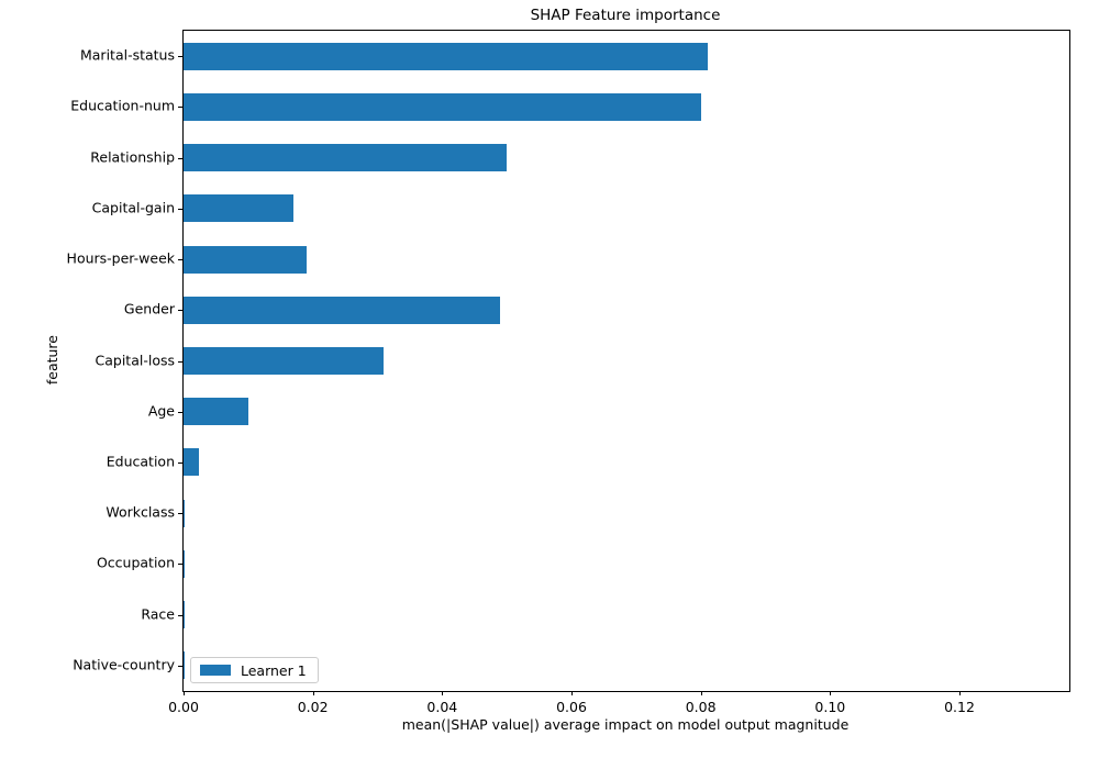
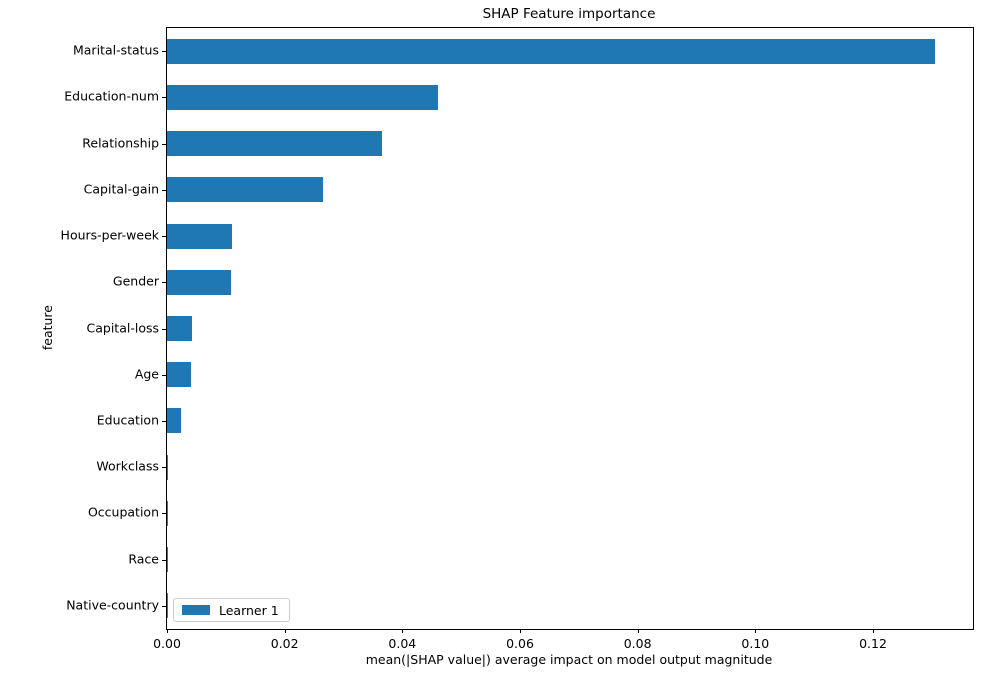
Marital-status: 0.081 -> 0.131
Education-num: 0.080 -> 0.046
Relationship: 0.050 -> 0.037
Capital-gain: 0.017 -> 0.027
Hours-per-week: 0.019 -> 0.011
Gender: 0.049 -> 0.011
Capital-loss: 0.031 -> 0.004
Age: 0.010 -> 0.004
